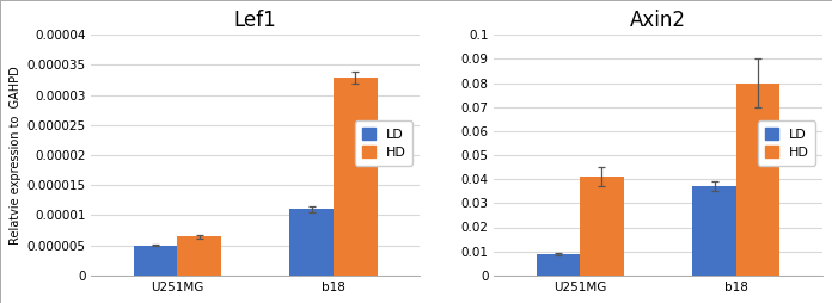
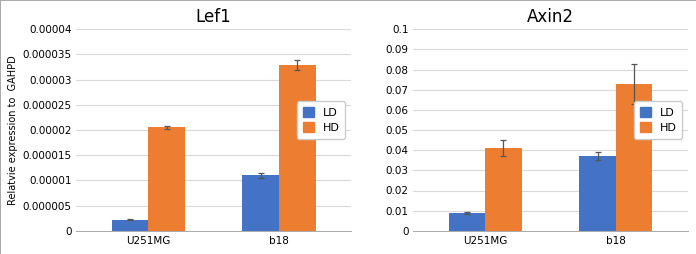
Lef1/LD/U251MG: 0.0000050 -> 0.0000022
Lef1/HD/U251MG: 0.0000065 -> 0.0000206
Axin2/HD/b18: 0.080 -> 0.073
